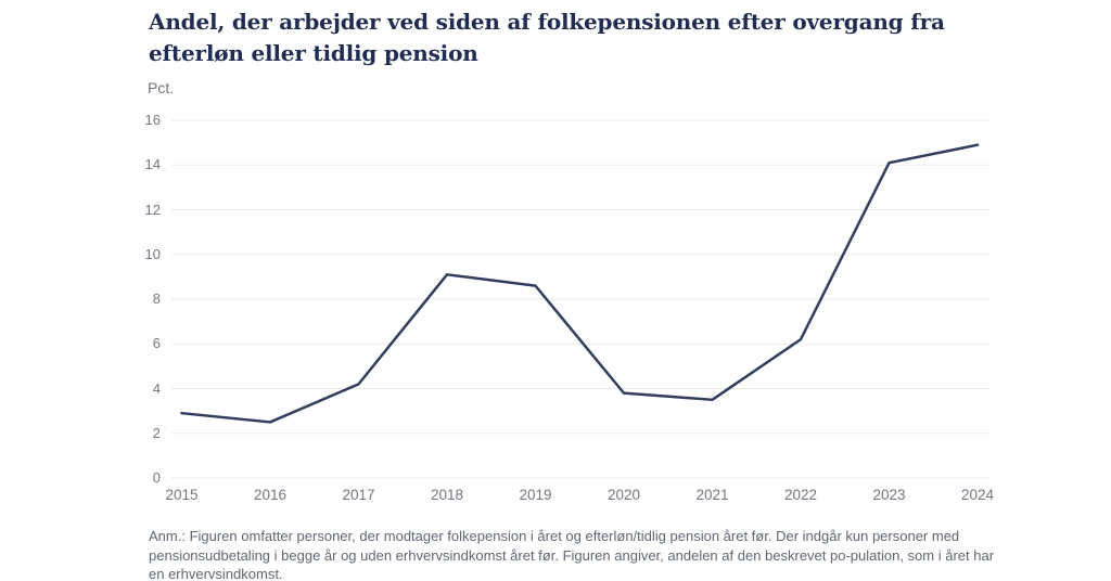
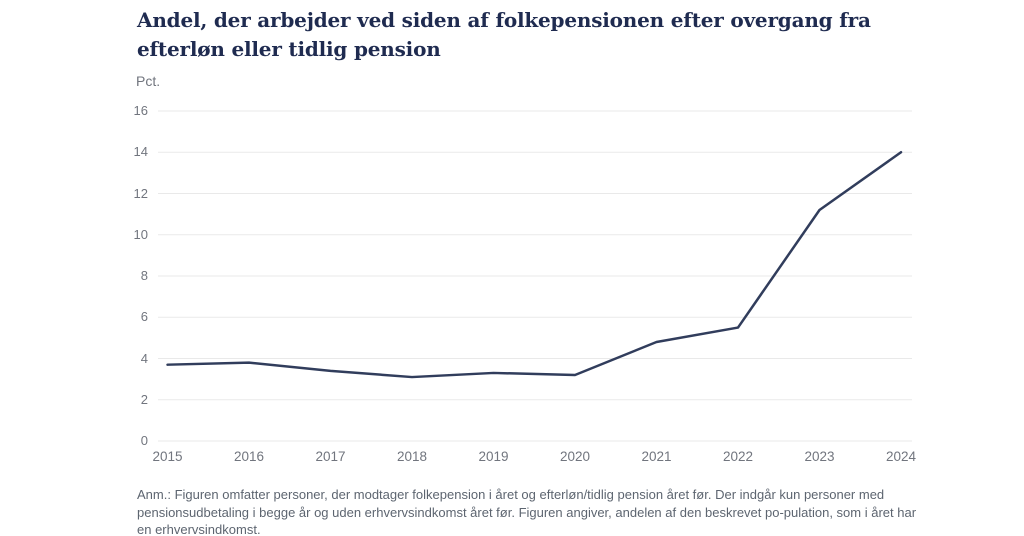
2015: 2.9 -> 3.7
2016: 2.5 -> 3.8
2017: 4.2 -> 3.4
2018: 9.1 -> 3.1
2019: 8.6 -> 3.3
2020: 3.8 -> 3.2
2021: 3.5 -> 4.8
2022: 6.2 -> 5.5
2023: 14.1 -> 11.2
2024: 14.9 -> 14.0
